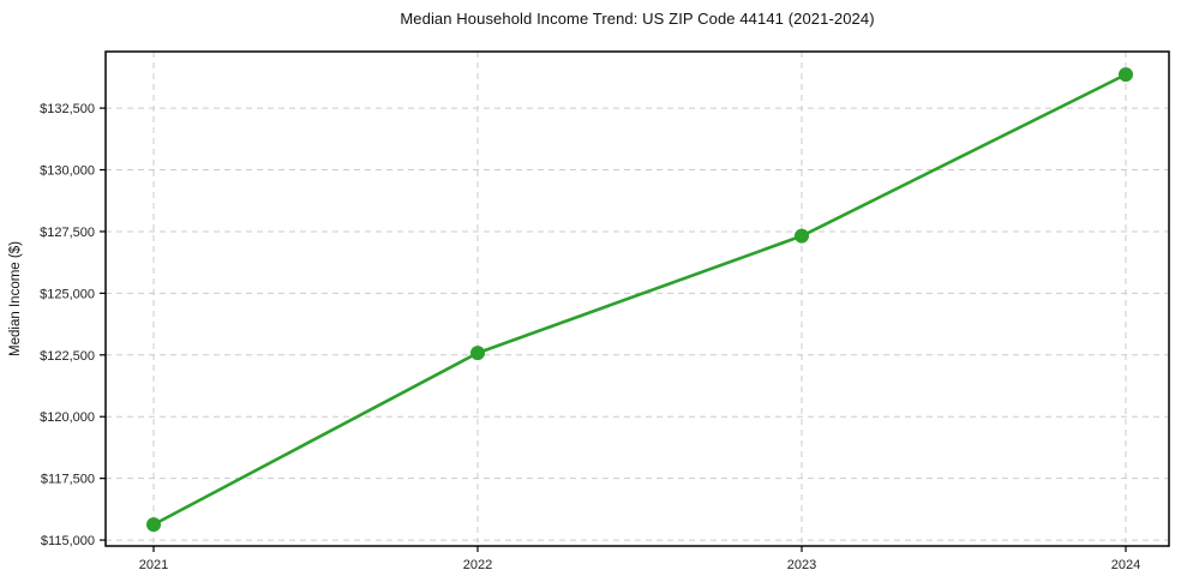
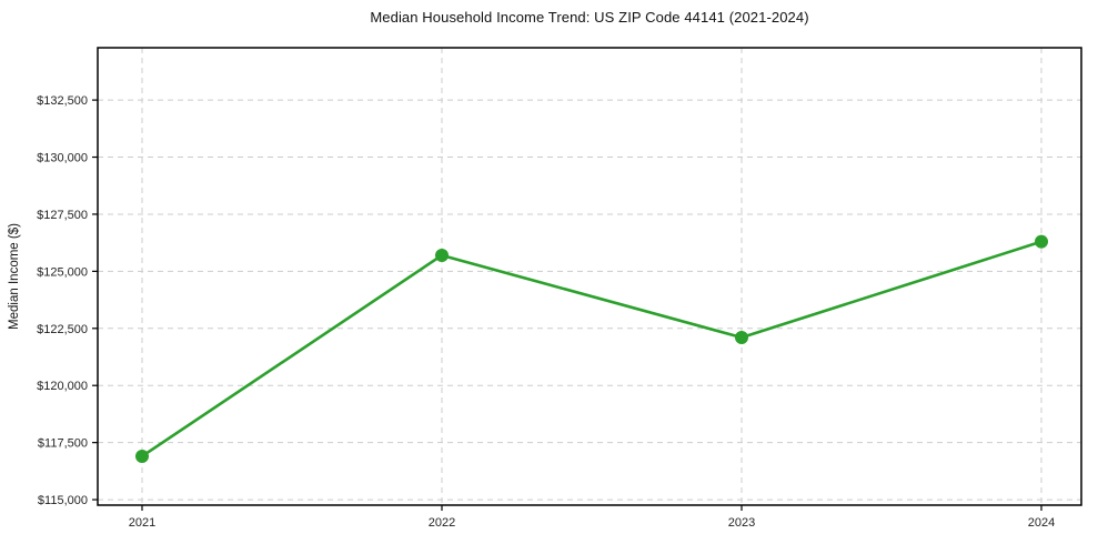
2021: $115600 -> $116900
2022: $122600 -> $125700
2023: $127300 -> $122100
2024: $133900 -> $126300
